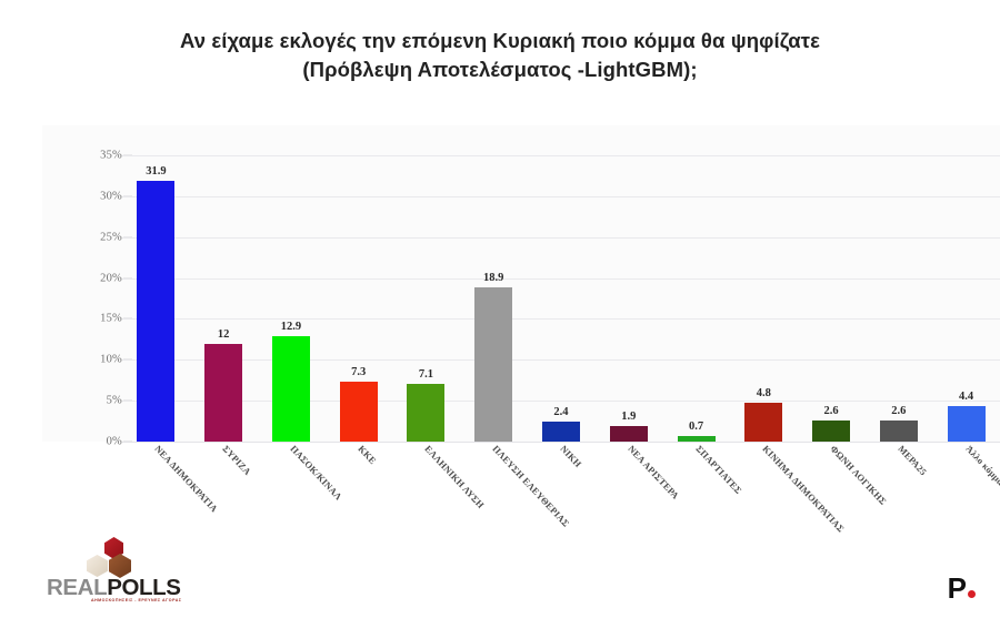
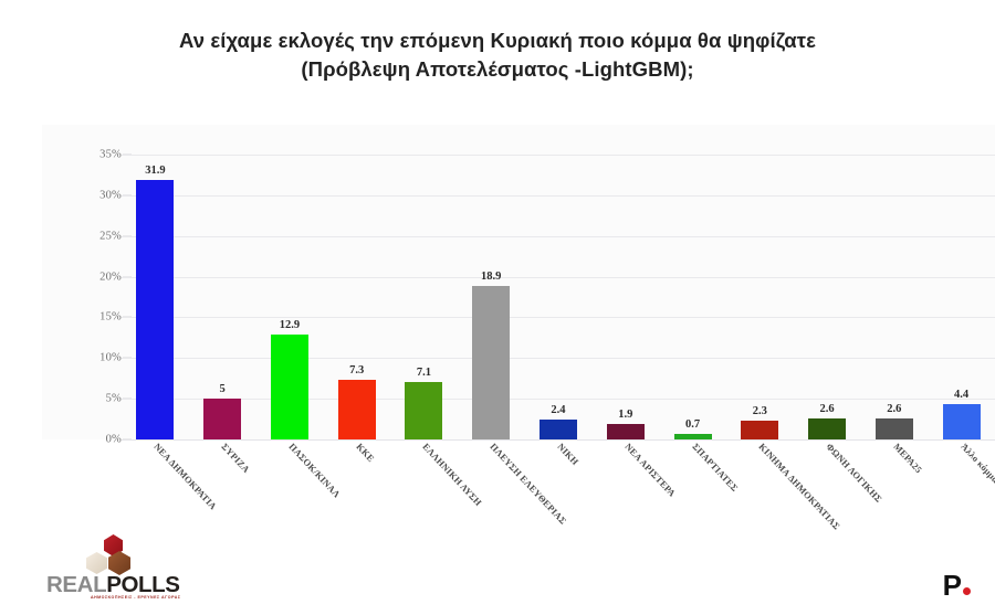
ΣΥΡΙΖΑ: 12 -> 5
ΚΙΝΗΜΑ ΔΗΜΟΚΡΑΤΙΑΣ: 4.8 -> 2.3
